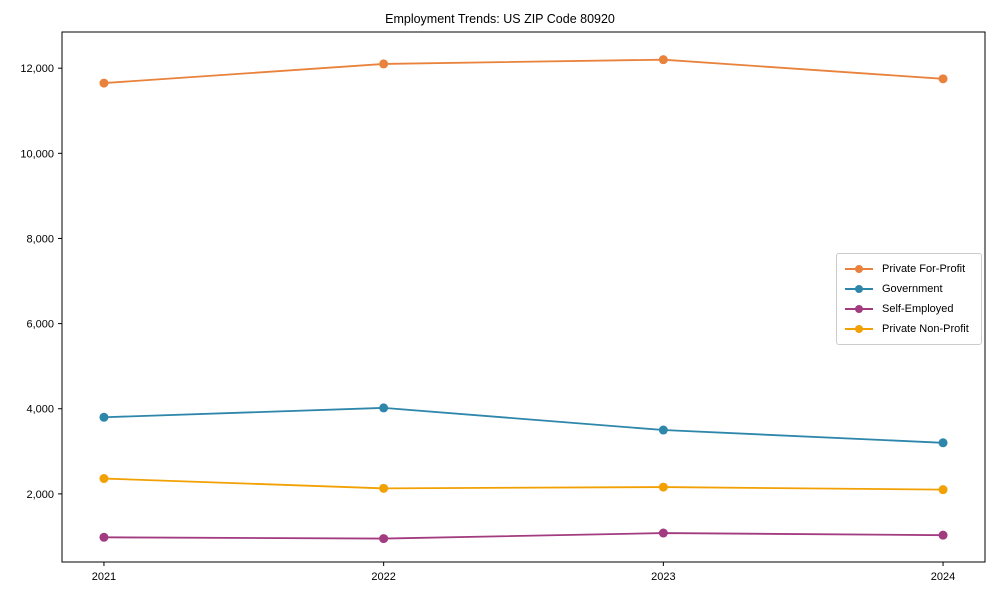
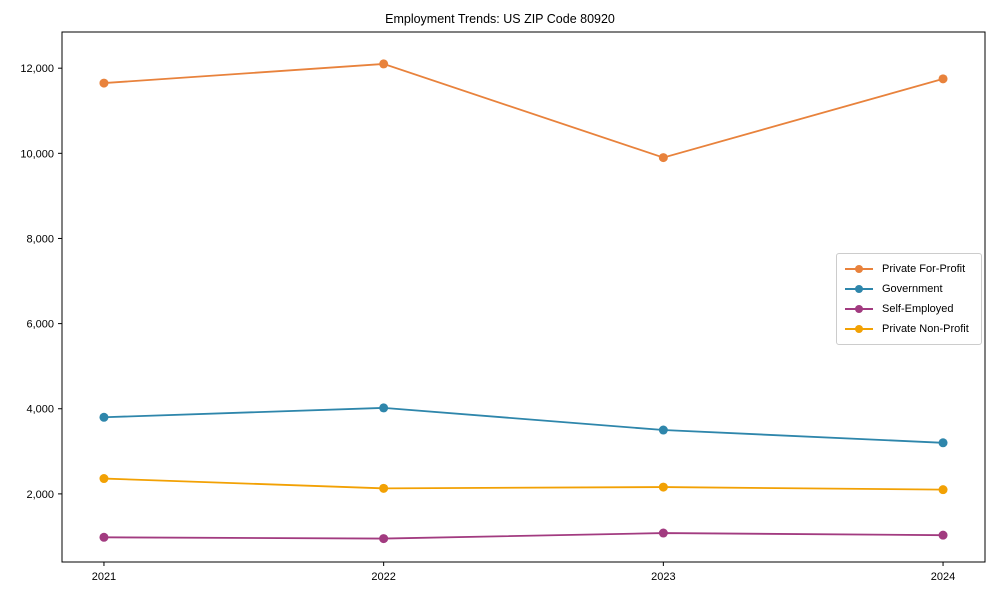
Private For-Profit/2023: 12200 -> 9900
